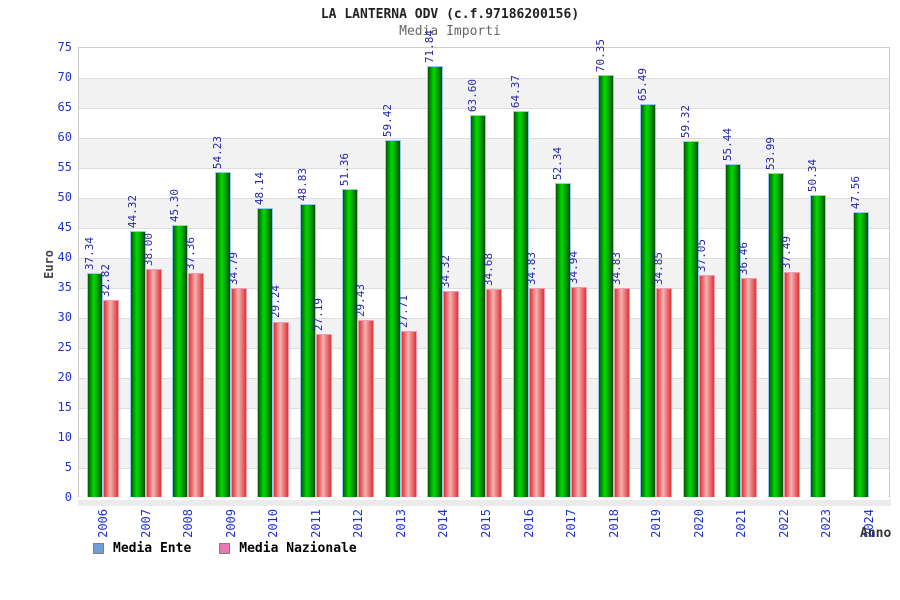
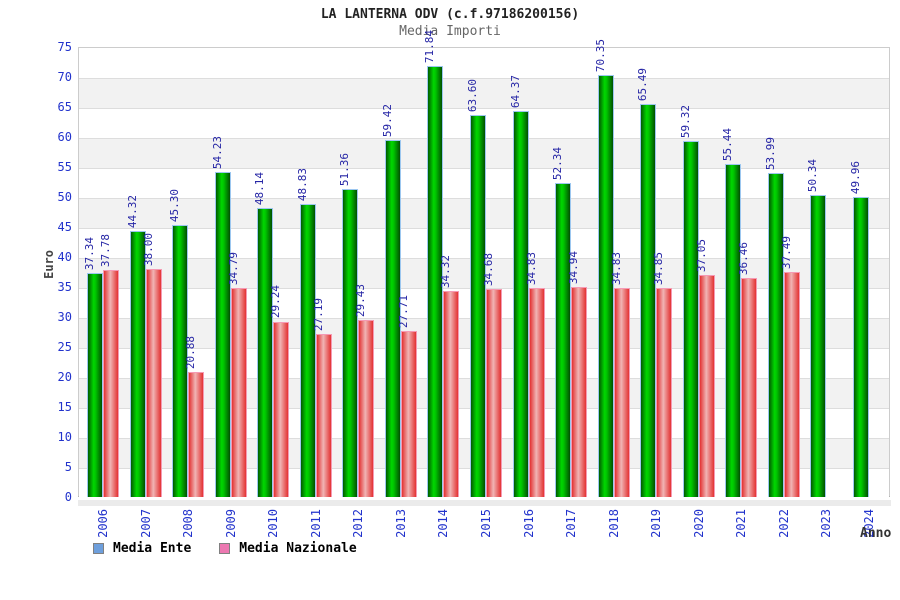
Media Nazionale/2006: 32.82 -> 37.78
Media Nazionale/2008: 37.36 -> 20.88
Media Ente/2024: 47.56 -> 49.96
